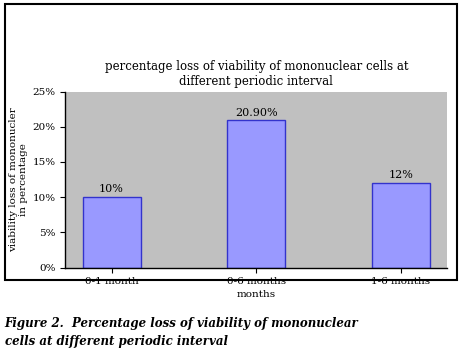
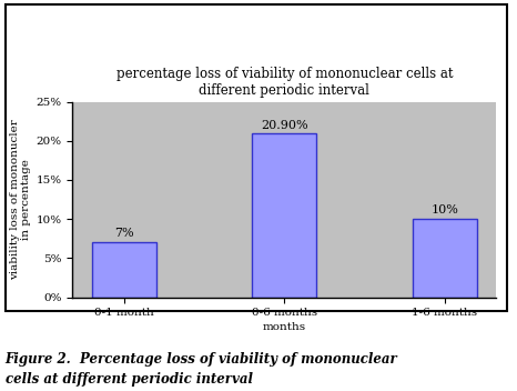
0-1 month: 10% -> 7%
1-6 months: 12% -> 10%
